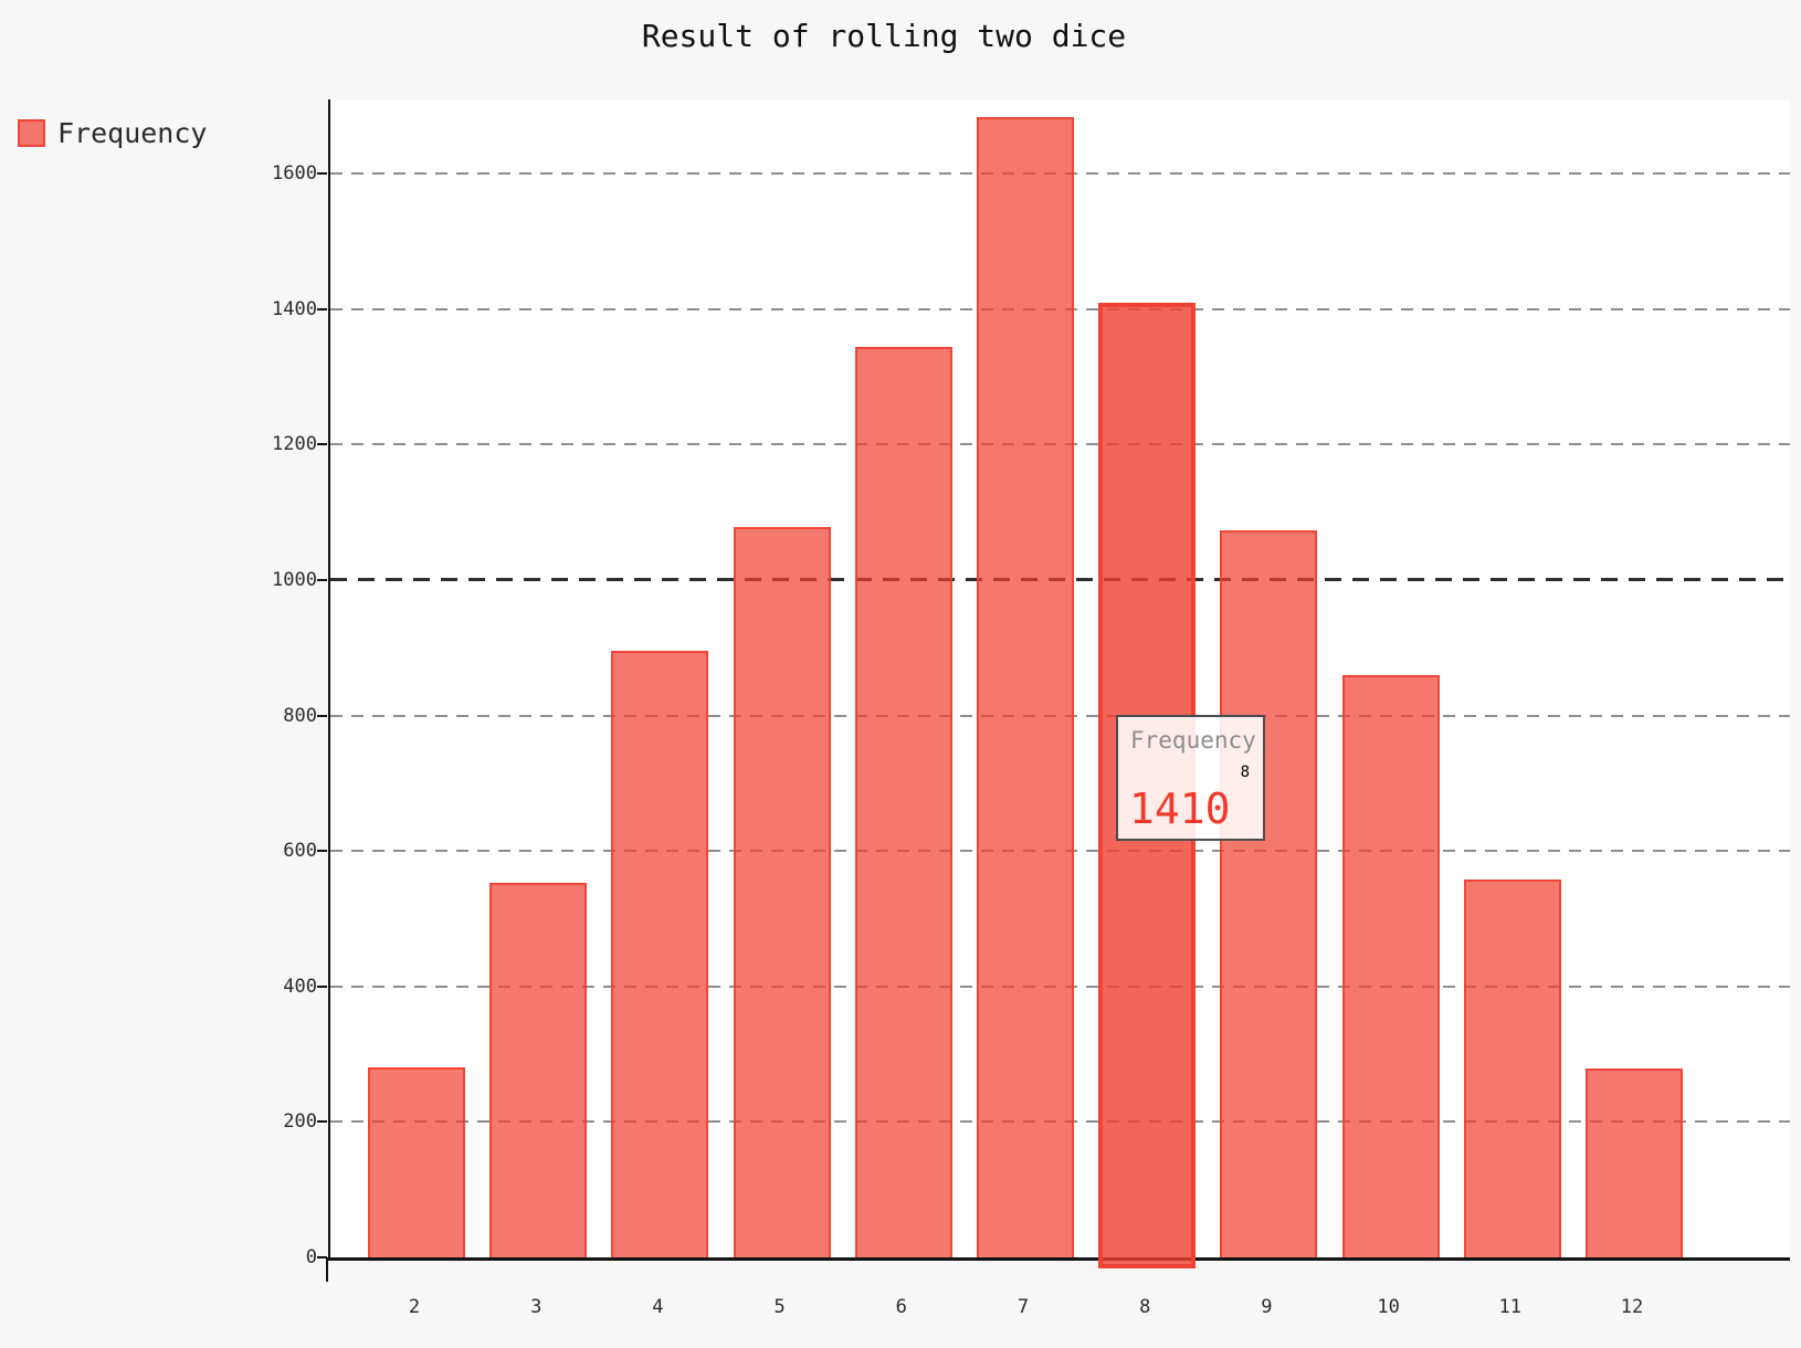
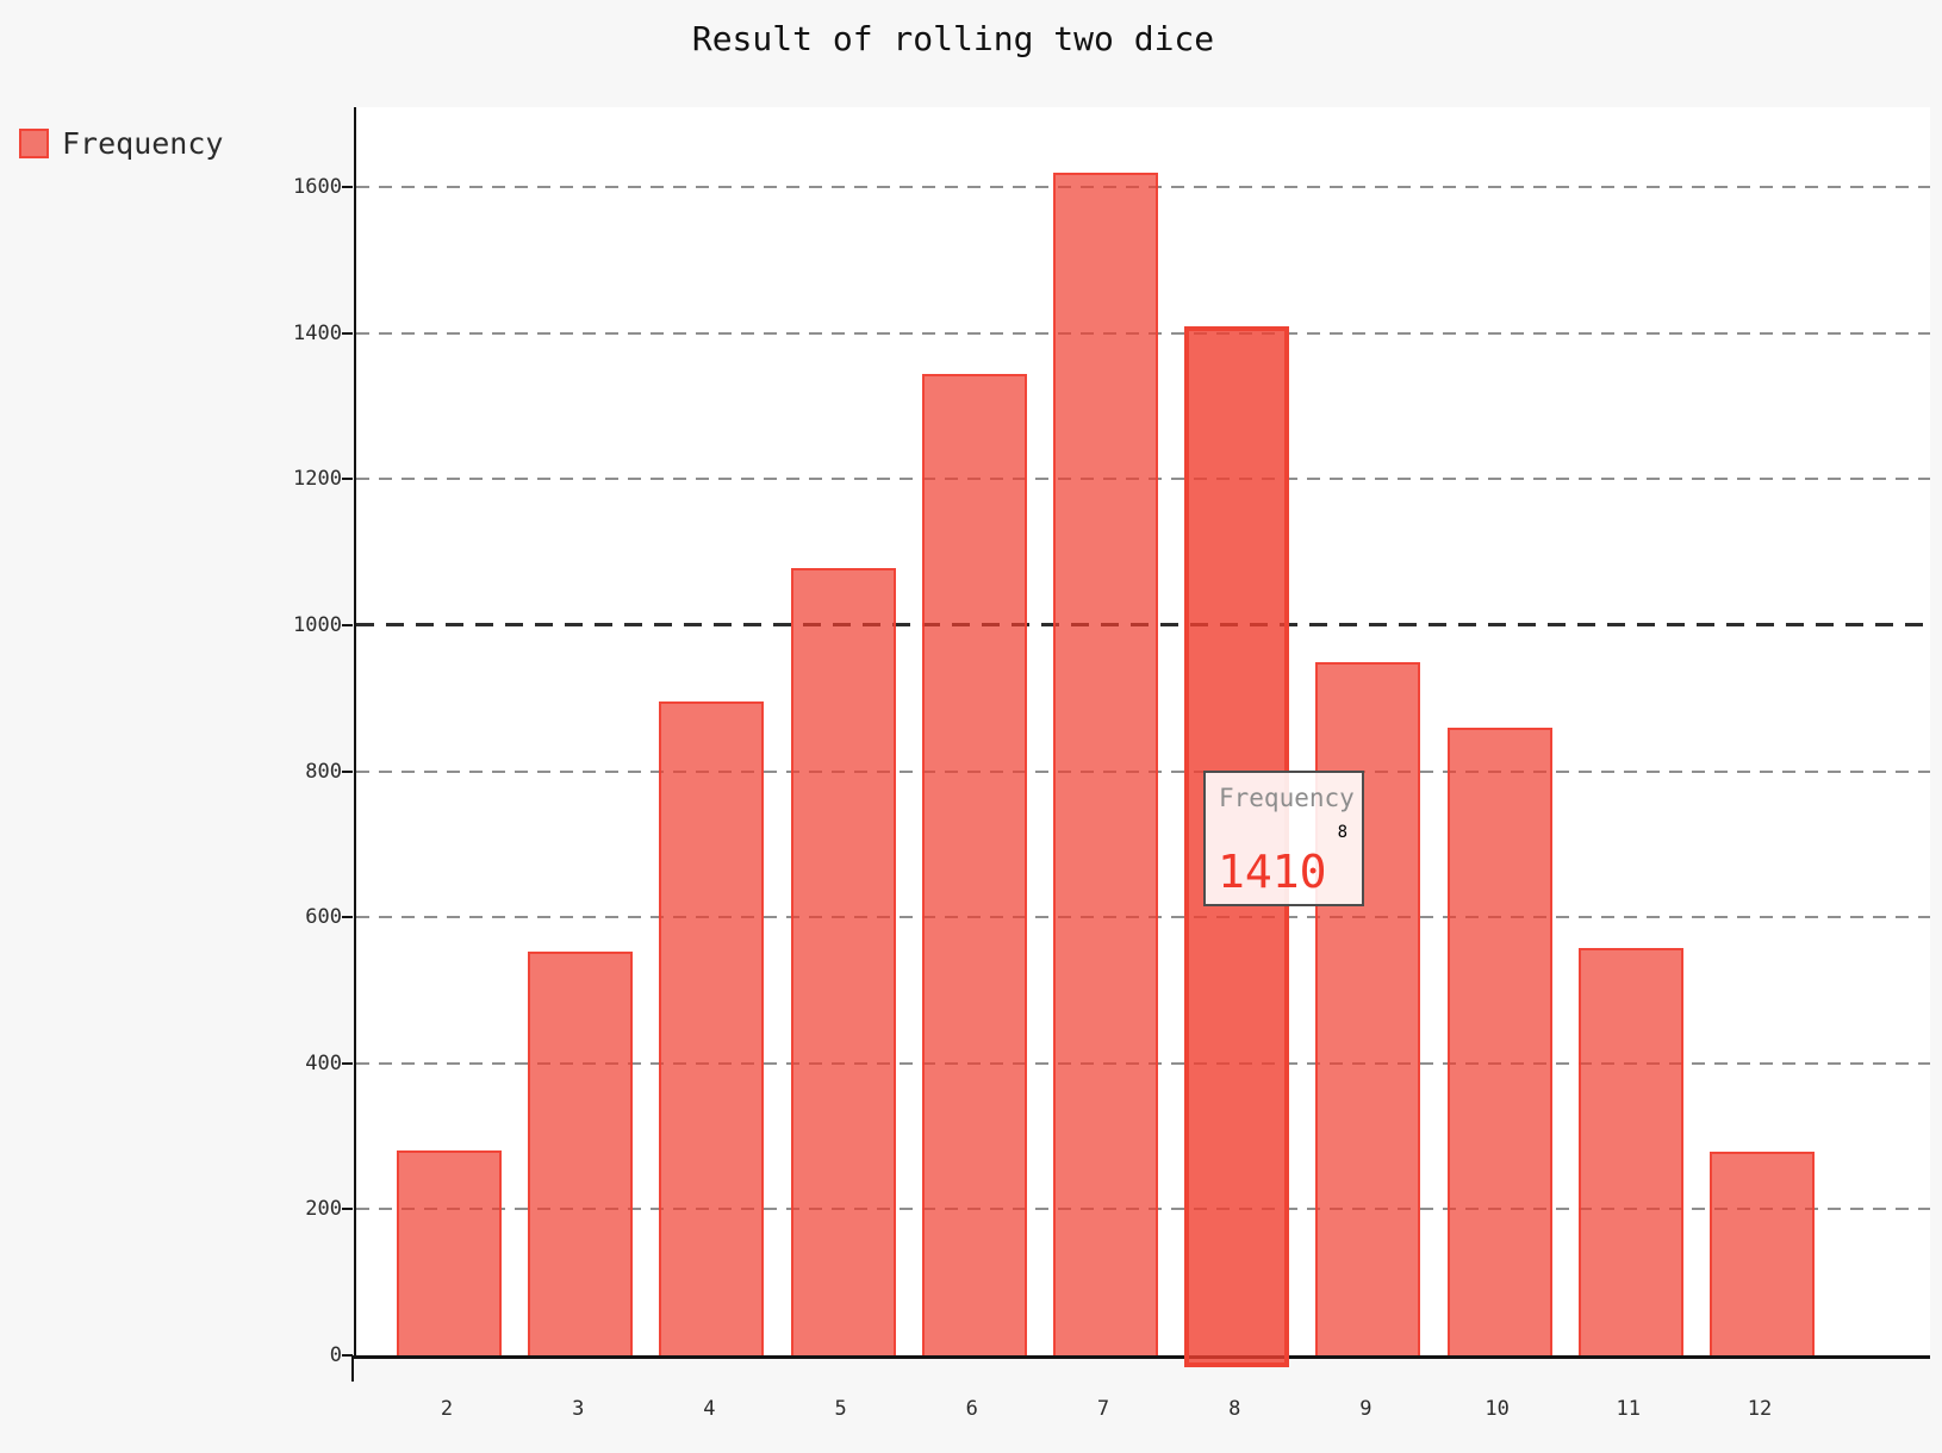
7: 1680 -> 1620
9: 1070 -> 950
